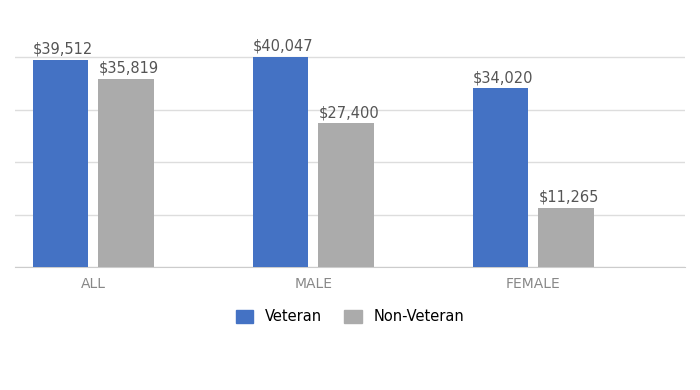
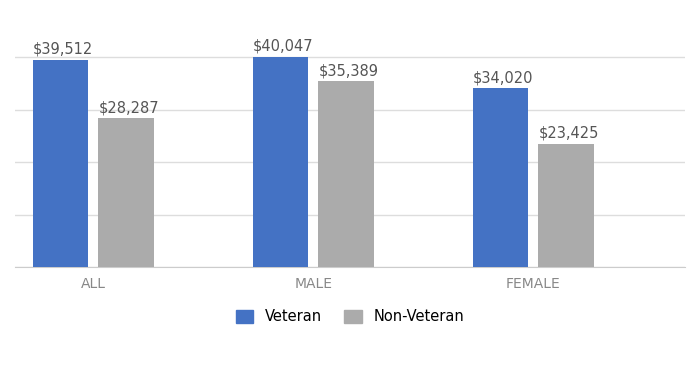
Non-Veteran/ALL: $35,819 -> $28,287
Non-Veteran/MALE: $27,400 -> $35,389
Non-Veteran/FEMALE: $11,265 -> $23,425
